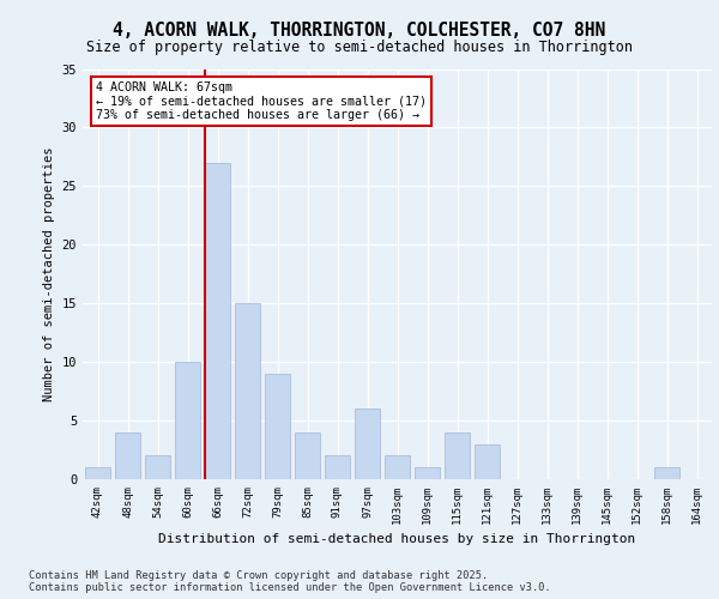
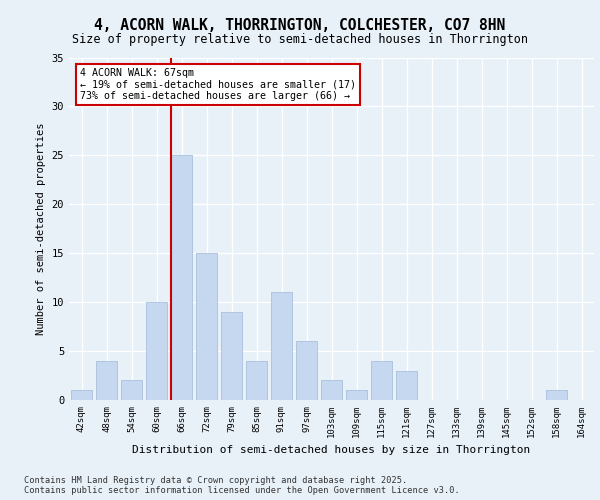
66sqm: 27 -> 25
91sqm: 2 -> 11
